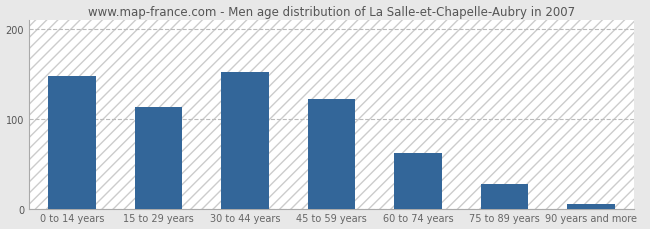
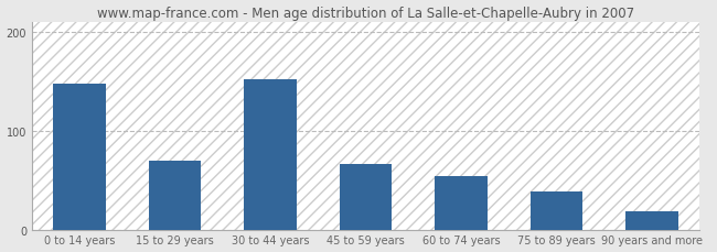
15 to 29 years: 113 -> 70
45 to 59 years: 122 -> 66
60 to 74 years: 62 -> 54
75 to 89 years: 27 -> 38
90 years and more: 5 -> 18
